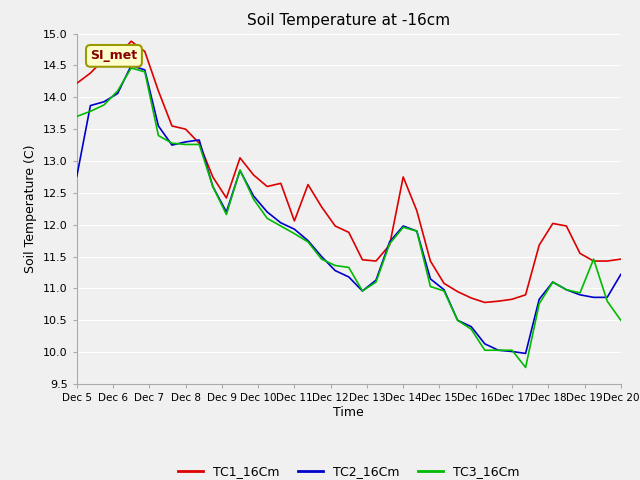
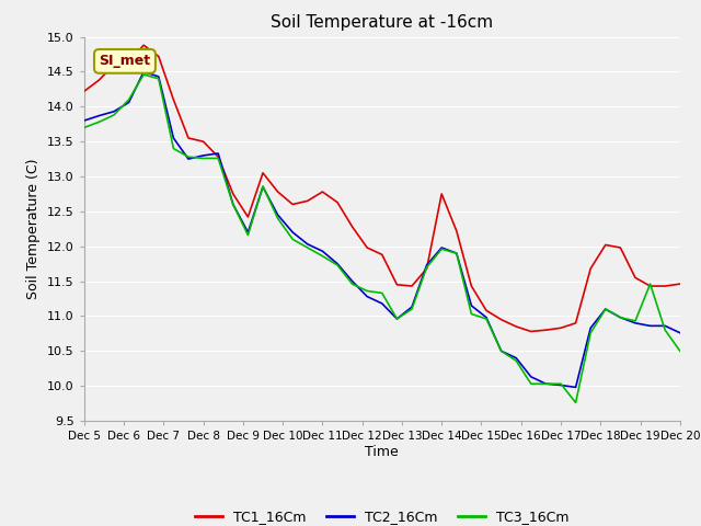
TC2_16Cm/Dec 5: 12.76 -> 13.80
TC1_16Cm/Dec 11: 12.06 -> 12.78
TC2_16Cm/Dec 20: 11.22 -> 10.76
